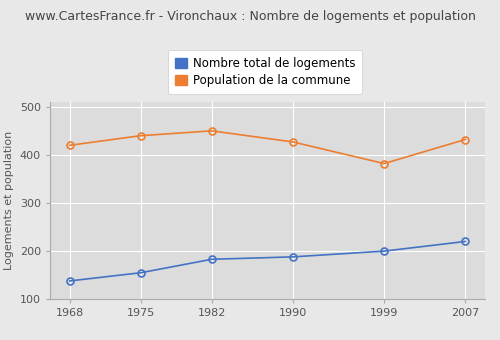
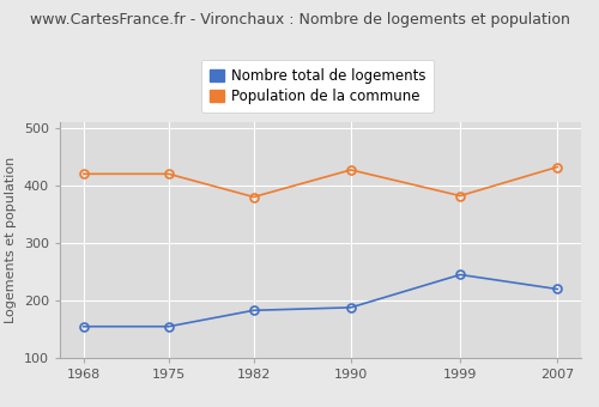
Nombre total de logements/1968: 138 -> 155
Population de la commune/1975: 440 -> 420
Population de la commune/1982: 450 -> 380
Nombre total de logements/1999: 200 -> 245
